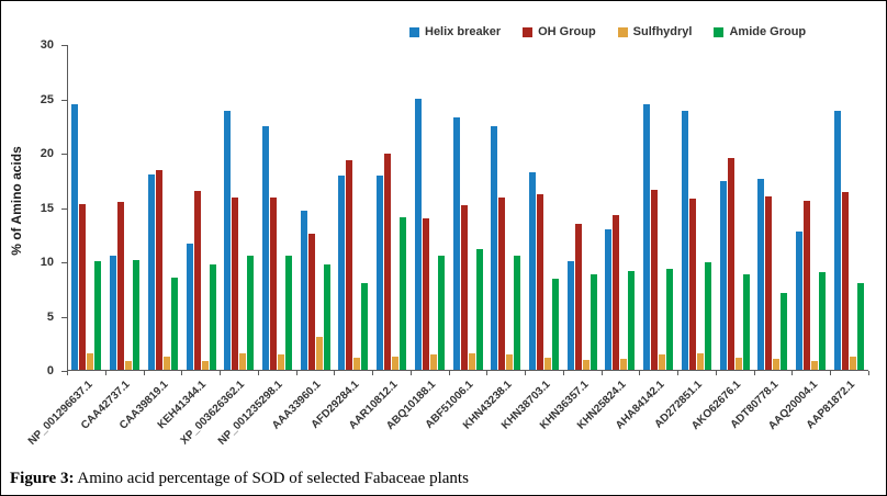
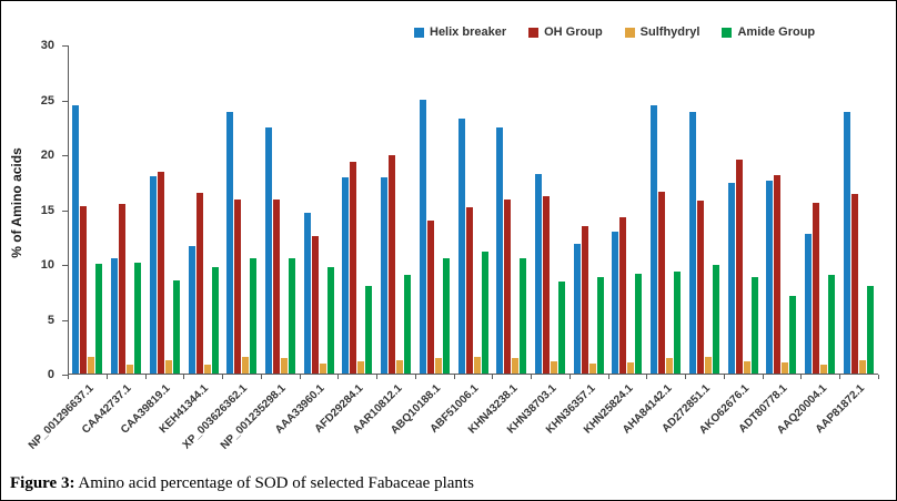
Sulfhydryl/AAA33960.1: 3 -> 1
Amide Group/AAR10812.1: 14 -> 9
Helix breaker/KHN36357.1: 10 -> 12
OH Group/ADT80778.1: 16 -> 18
